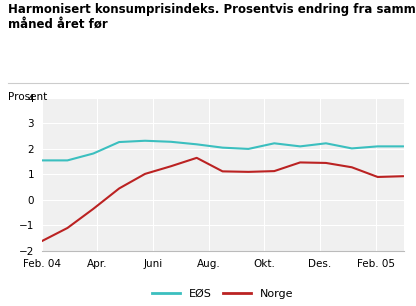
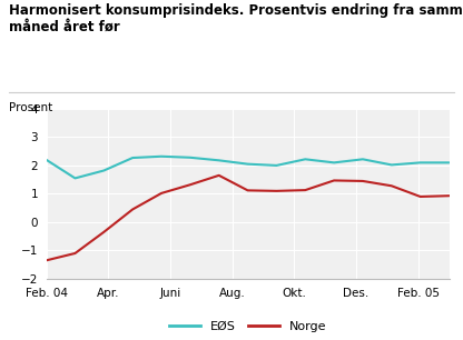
EØS/Feb. 04: 1.55 -> 2.20
Norge/Feb. 04: -1.62 -> -1.35
